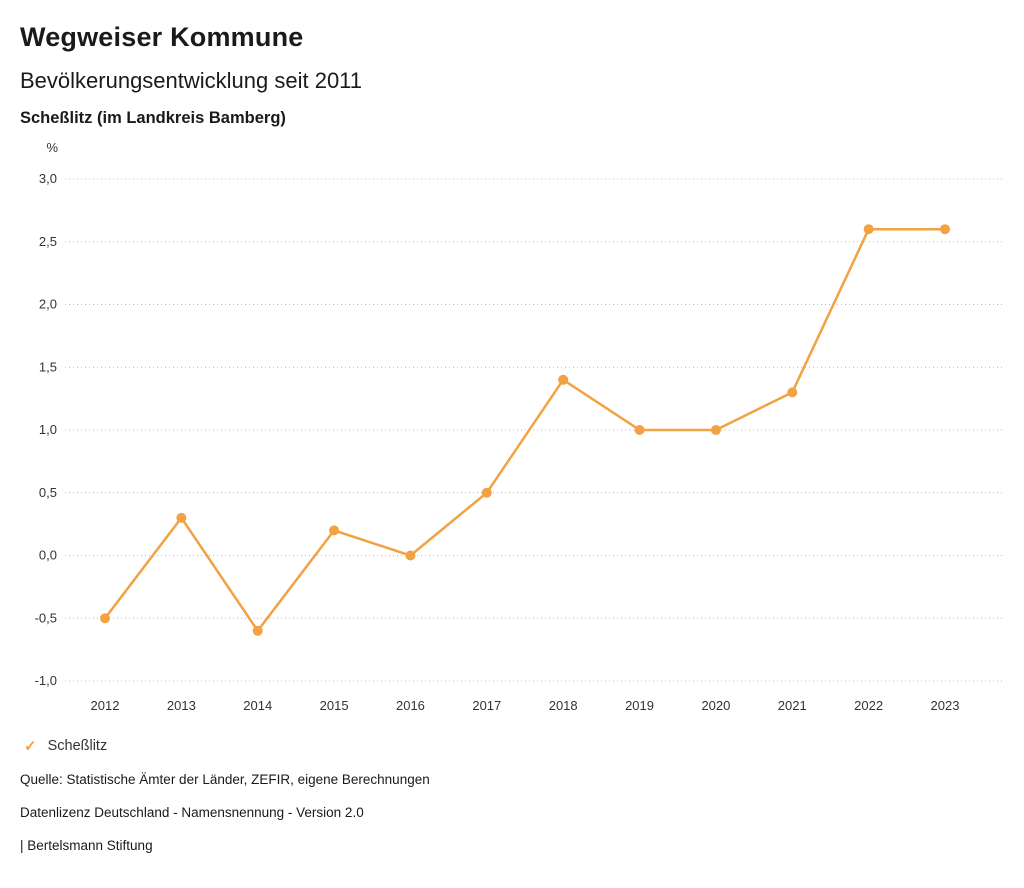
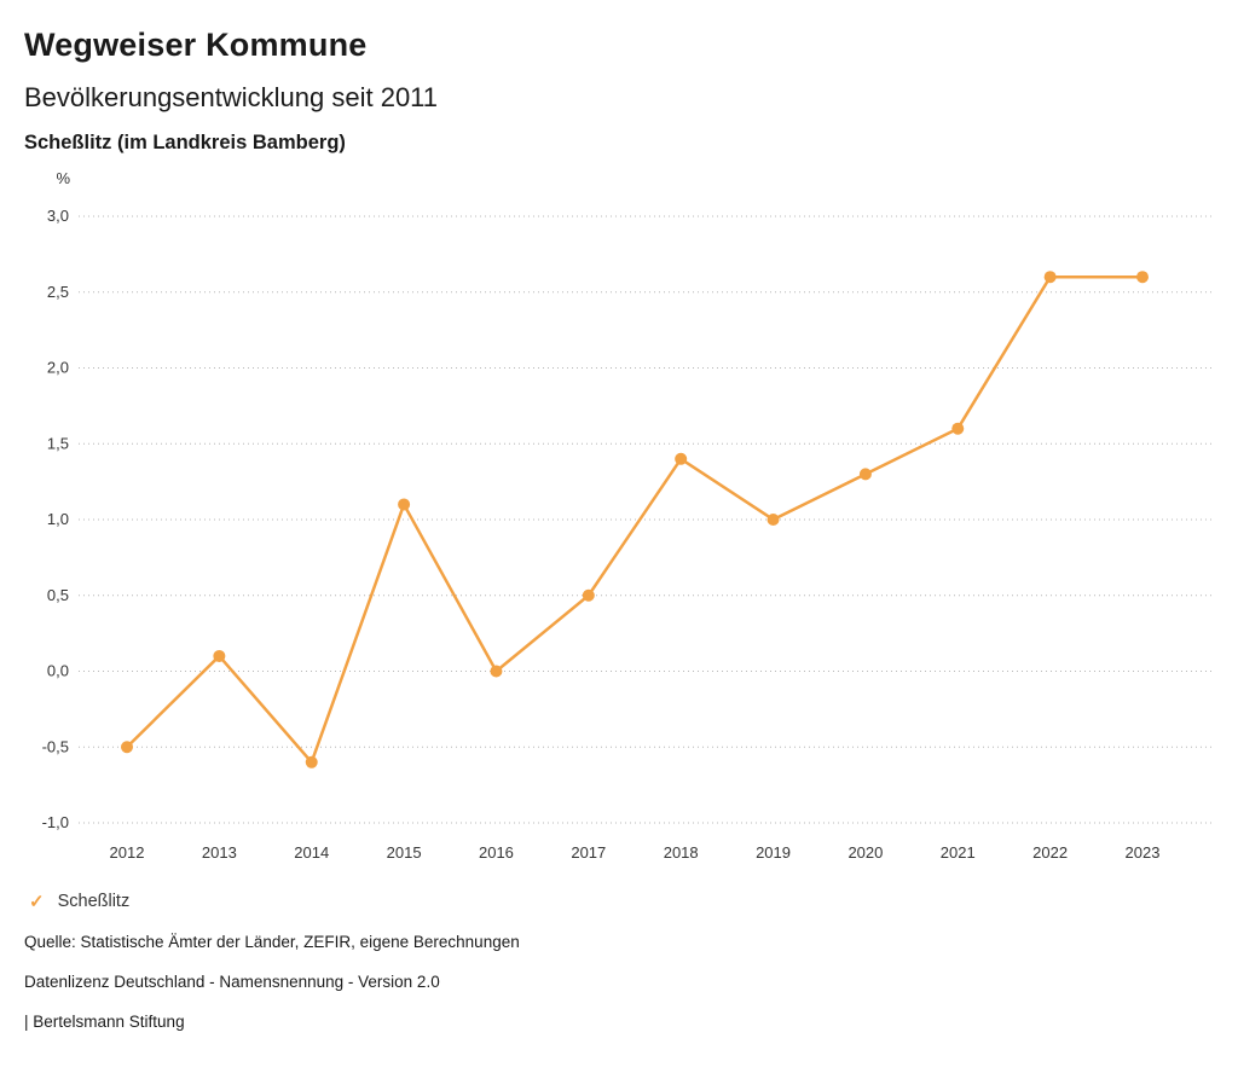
2013: 0,3 -> 0,1
2015: 0,2 -> 1,1
2020: 1,0 -> 1,3
2021: 1,3 -> 1,6
